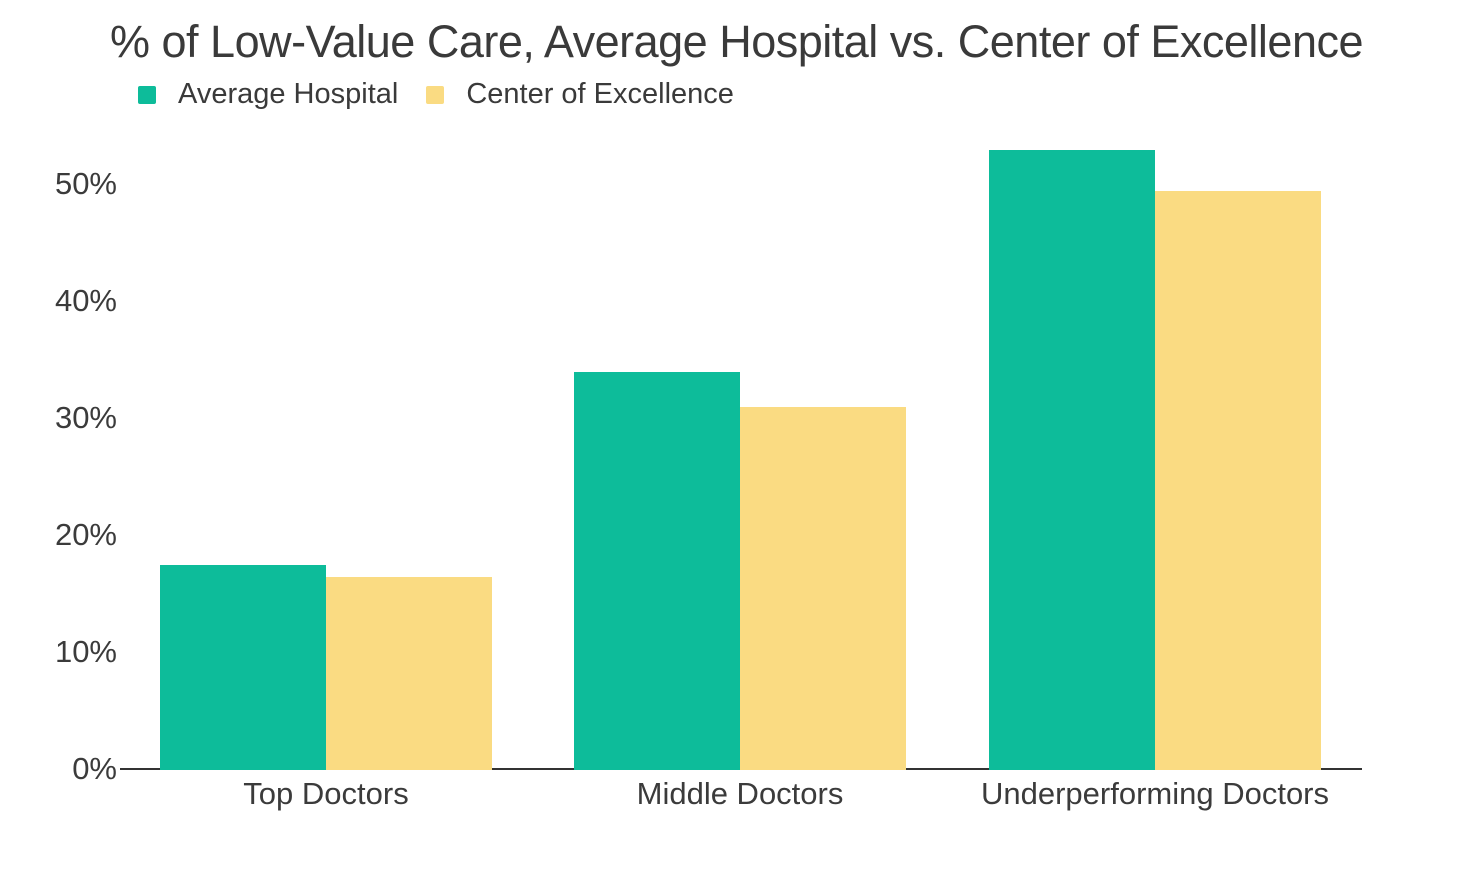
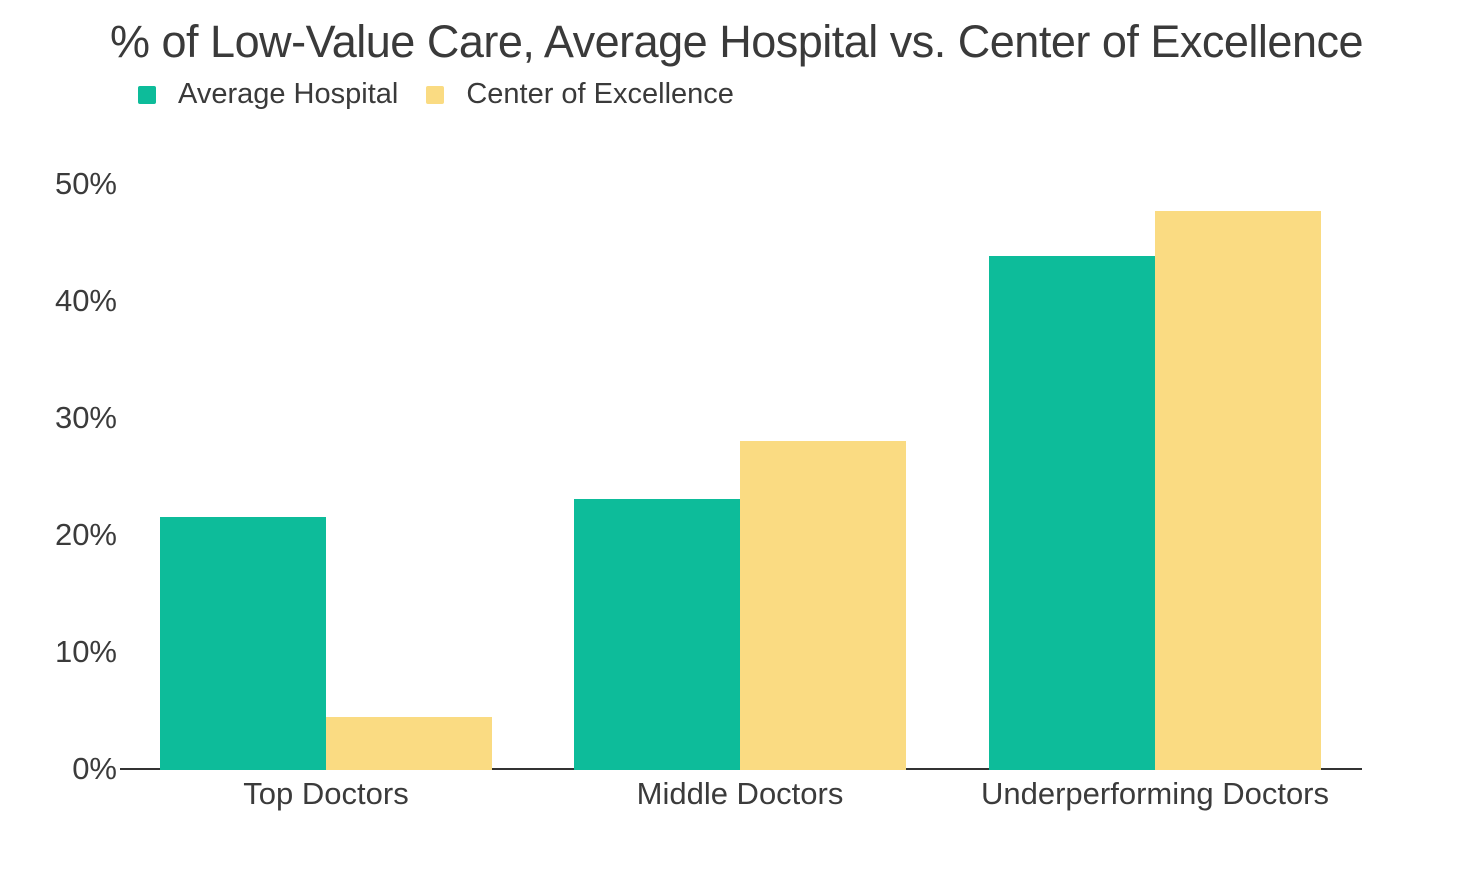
Average Hospital/Top Doctors: 17.5% -> 21.6%
Center of Excellence/Top Doctors: 16.5% -> 4.5%
Average Hospital/Middle Doctors: 34.0% -> 23.2%
Center of Excellence/Middle Doctors: 31.0% -> 28.1%
Average Hospital/Underperforming Doctors: 53.0% -> 43.9%
Center of Excellence/Underperforming Doctors: 49.5% -> 47.8%
